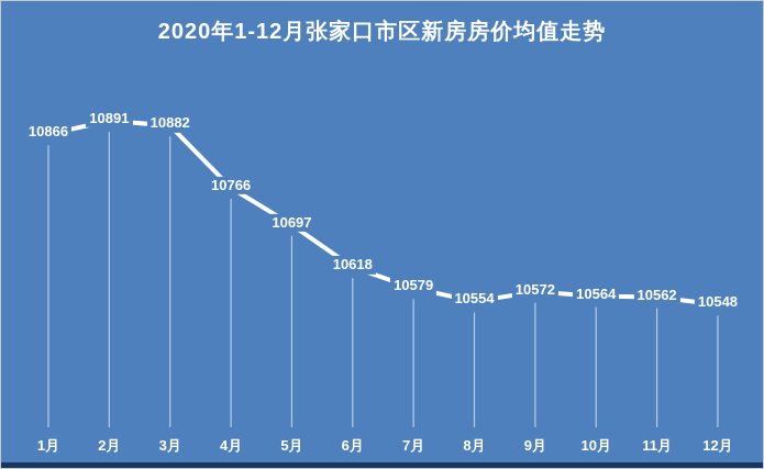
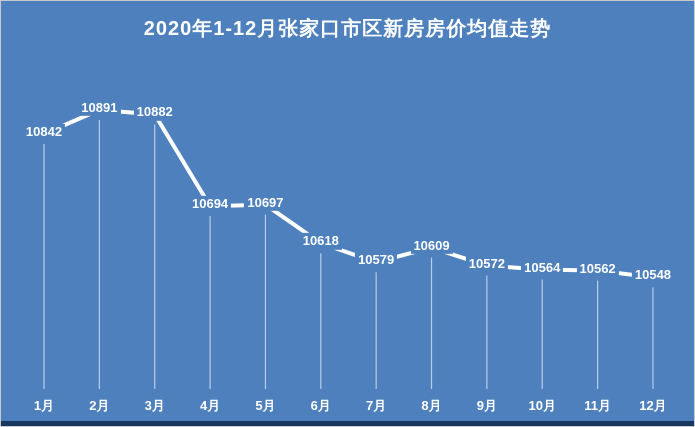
1月: 10866 -> 10842
4月: 10766 -> 10694
8月: 10554 -> 10609
